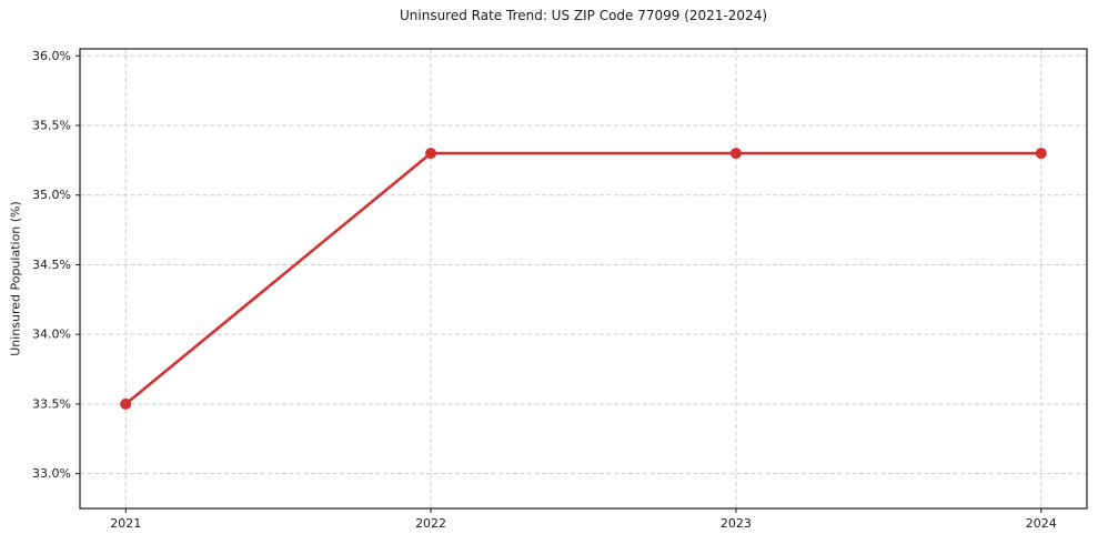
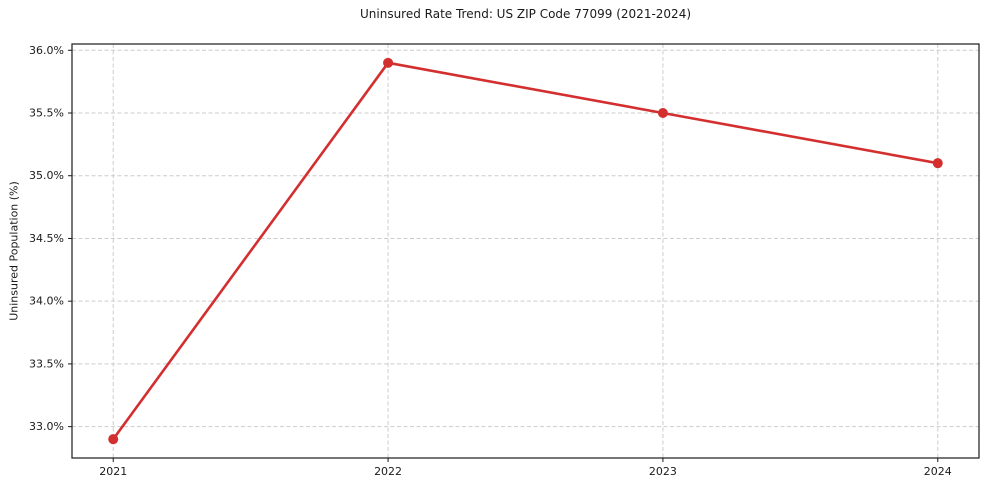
2021: 33.5% -> 32.9%
2022: 35.3% -> 35.9%
2023: 35.3% -> 35.5%
2024: 35.3% -> 35.1%
